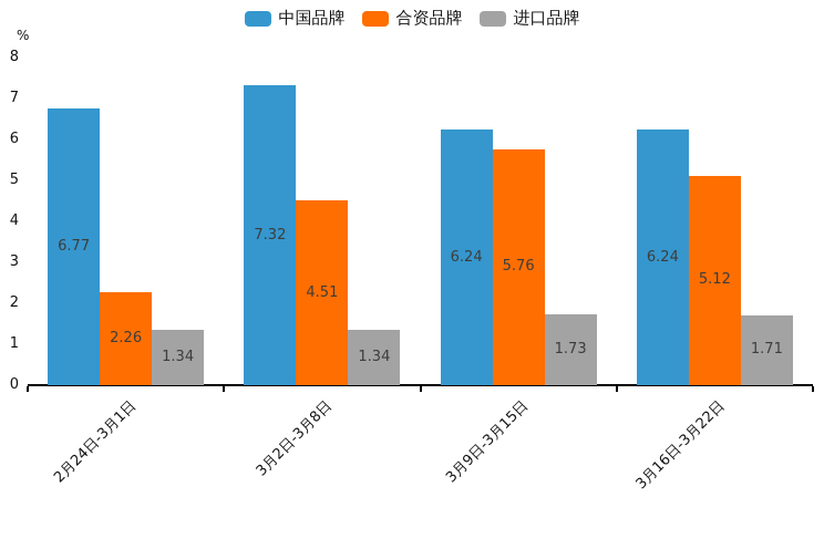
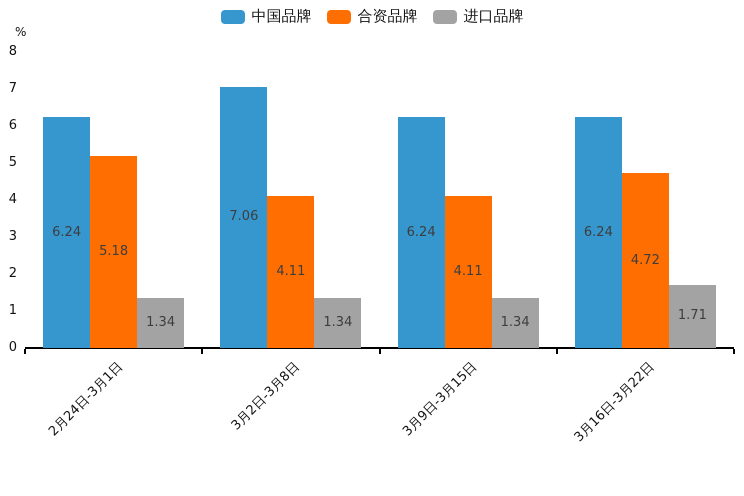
中国品牌/2月24日-3月1日: 6.77 -> 6.24
合资品牌/2月24日-3月1日: 2.26 -> 5.18
中国品牌/3月2日-3月8日: 7.32 -> 7.06
合资品牌/3月2日-3月8日: 4.51 -> 4.11
合资品牌/3月9日-3月15日: 5.76 -> 4.11
进口品牌/3月9日-3月15日: 1.73 -> 1.34
合资品牌/3月16日-3月22日: 5.12 -> 4.72
